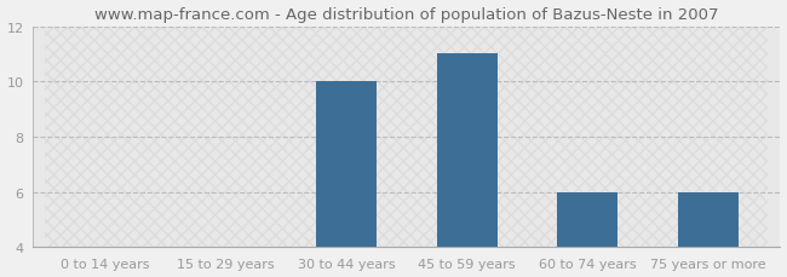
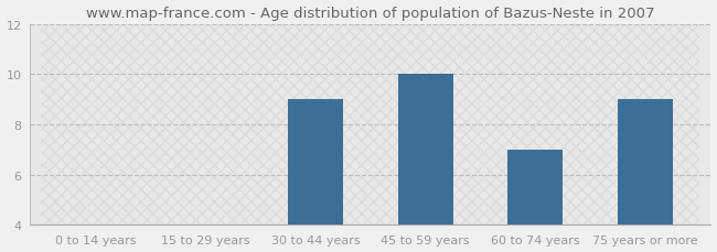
30 to 44 years: 10 -> 9
45 to 59 years: 11 -> 10
60 to 74 years: 6 -> 7
75 years or more: 6 -> 9
